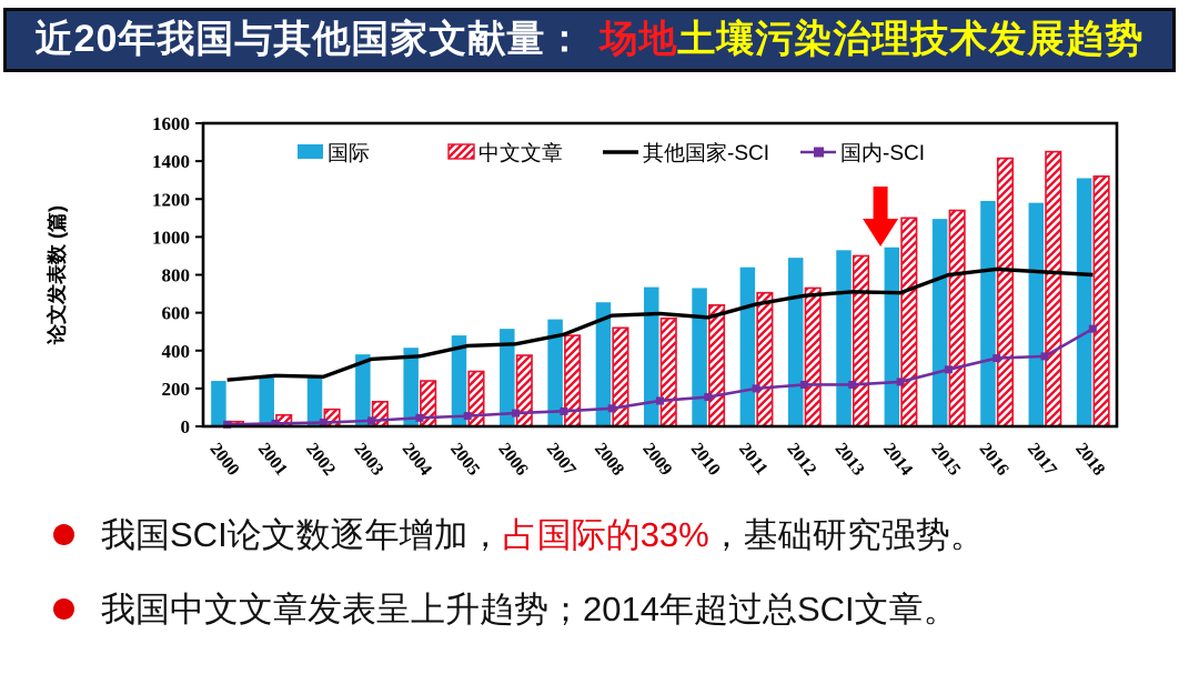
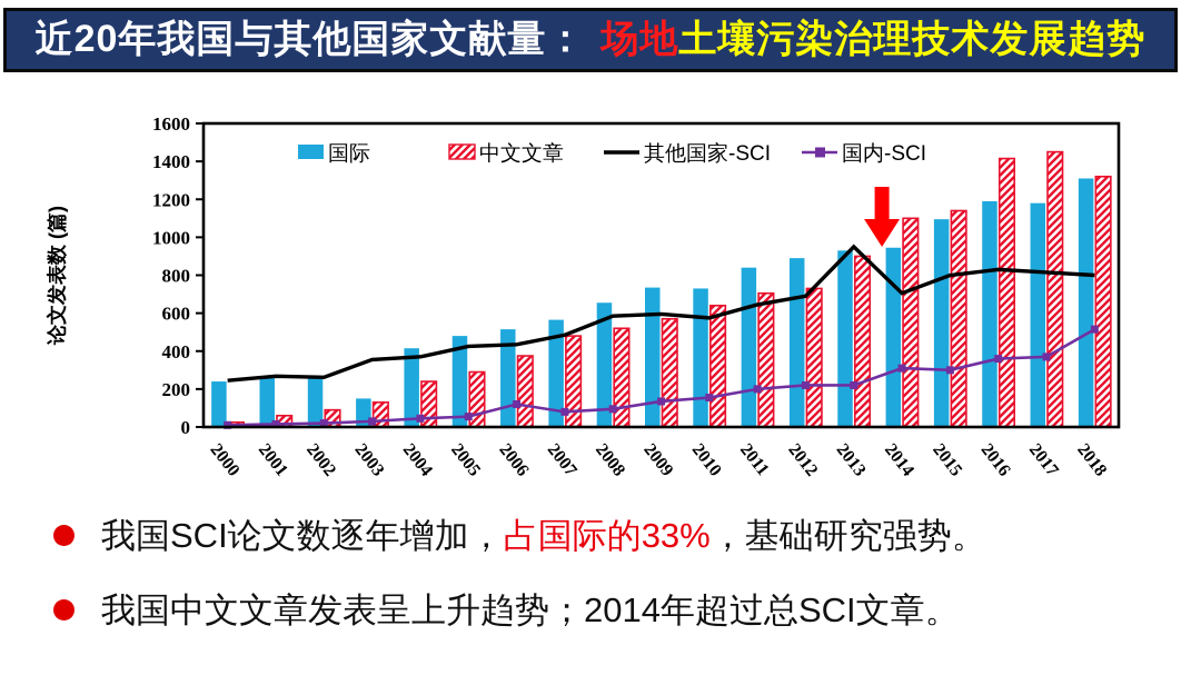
国际/2003: 380 -> 150
国内-SCI/2006: 70 -> 120
其他国家-SCI/2013: 710 -> 950
国内-SCI/2014: 240 -> 310
